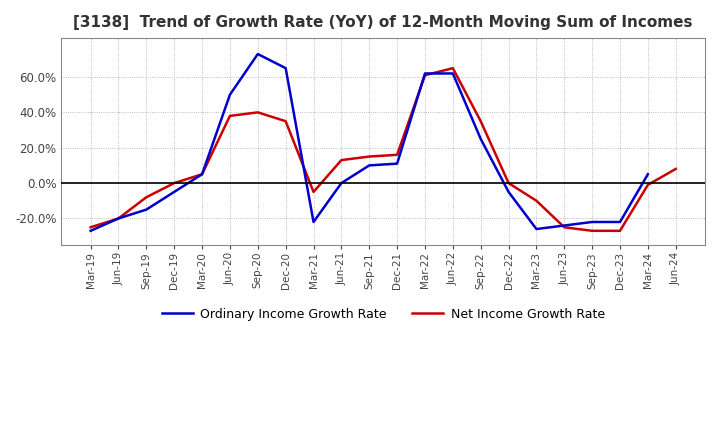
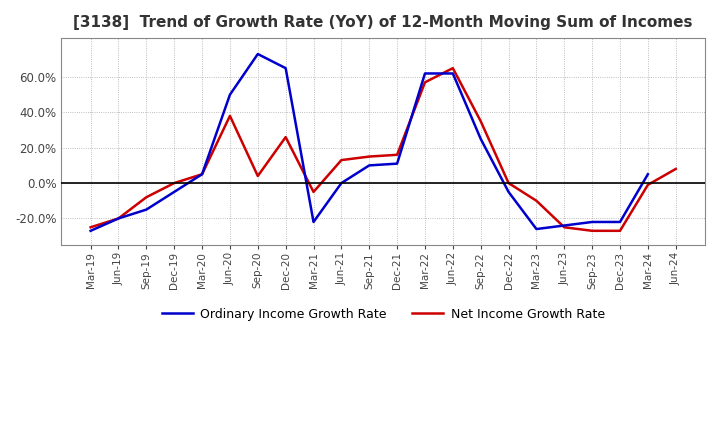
Net Income Growth Rate/Sep-20: 40% -> 4%
Net Income Growth Rate/Dec-20: 35% -> 26%
Net Income Growth Rate/Mar-22: 61% -> 57%
